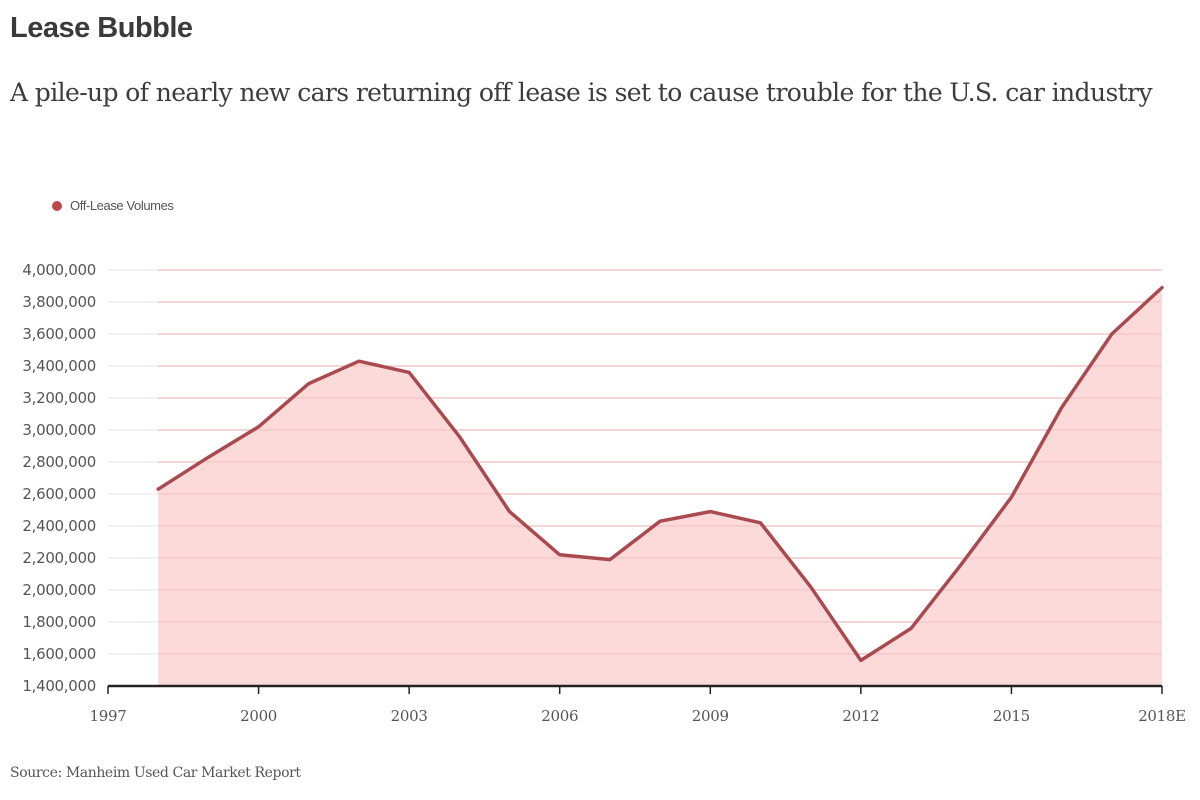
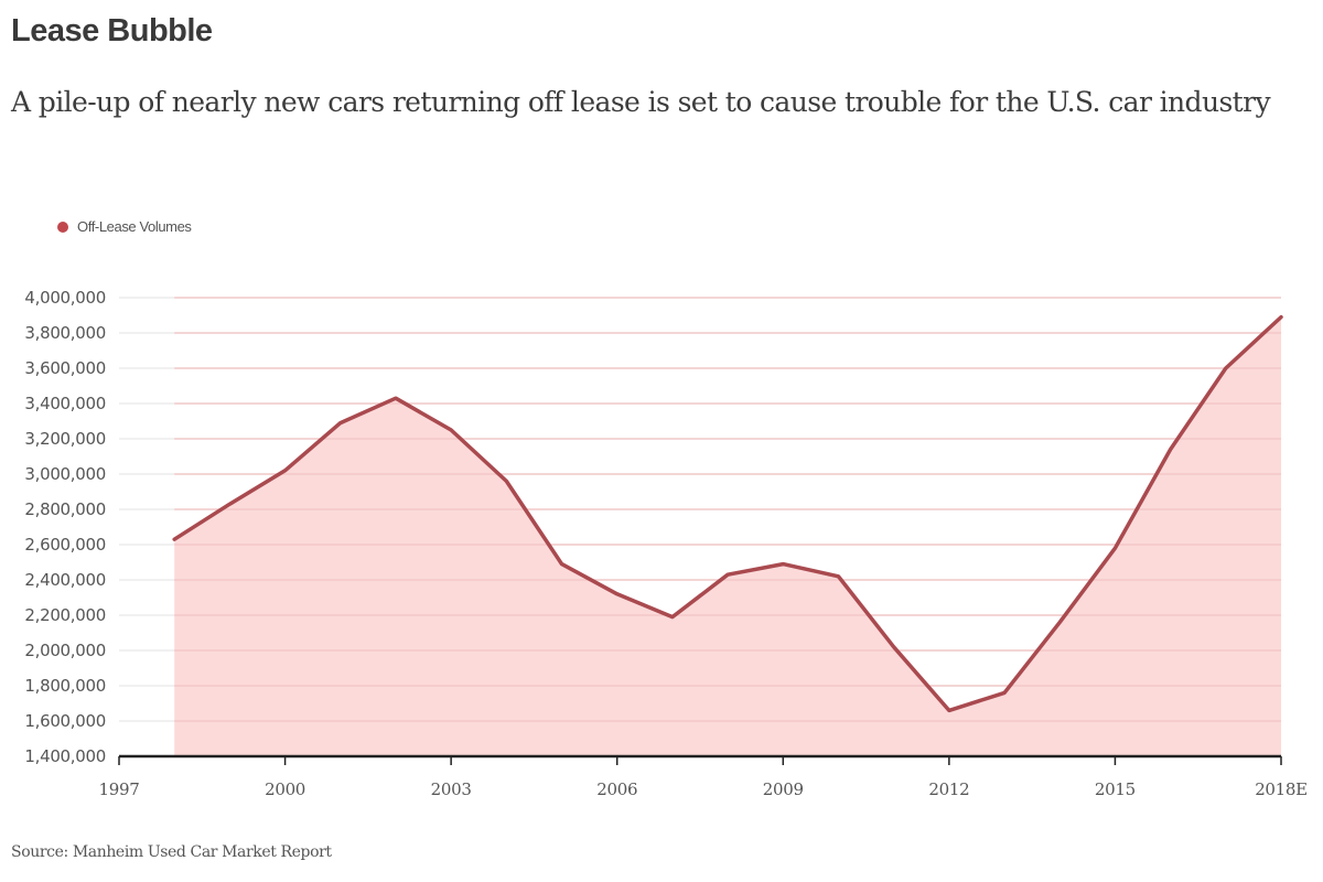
2003: 3360000 -> 3250000
2006: 2220000 -> 2320000
2012: 1560000 -> 1660000
